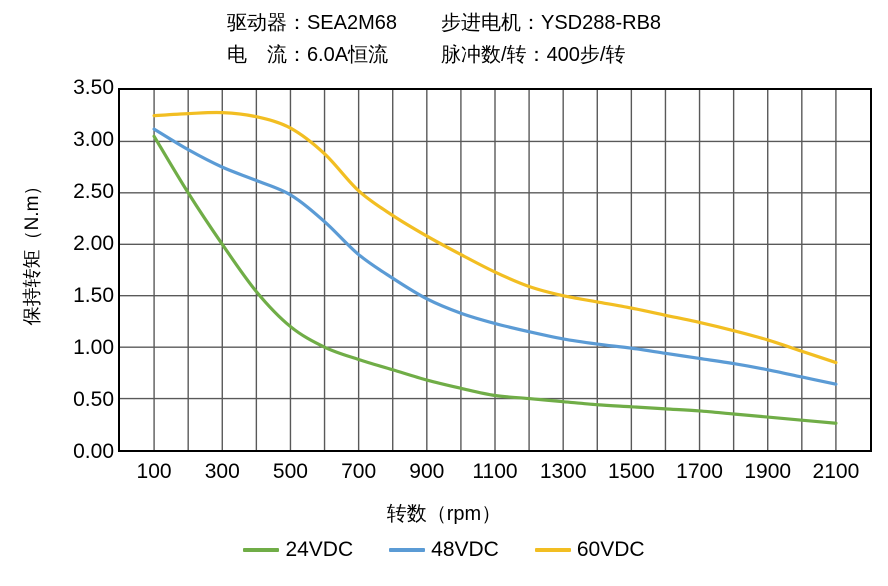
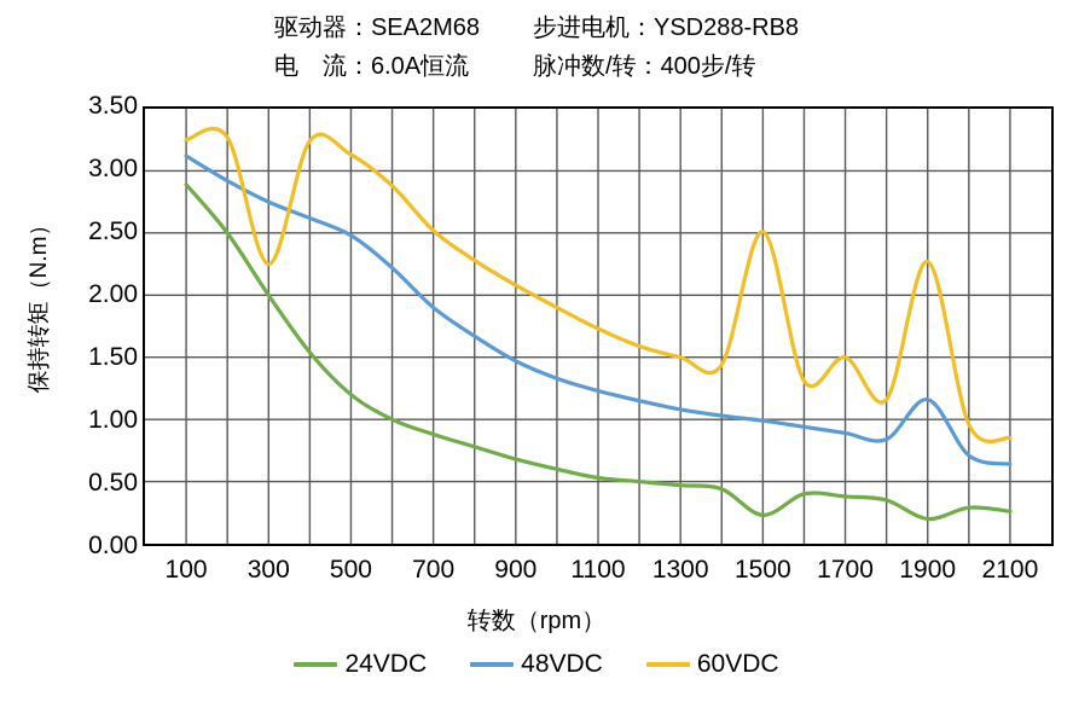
24VDC/100: 3.05 -> 2.89
60VDC/300: 3.28 -> 2.25
24VDC/1500: 0.42 -> 0.23
60VDC/1500: 1.38 -> 2.51
60VDC/1700: 1.24 -> 1.50
24VDC/1900: 0.32 -> 0.20
48VDC/1900: 0.78 -> 1.16
60VDC/1900: 1.07 -> 2.27
